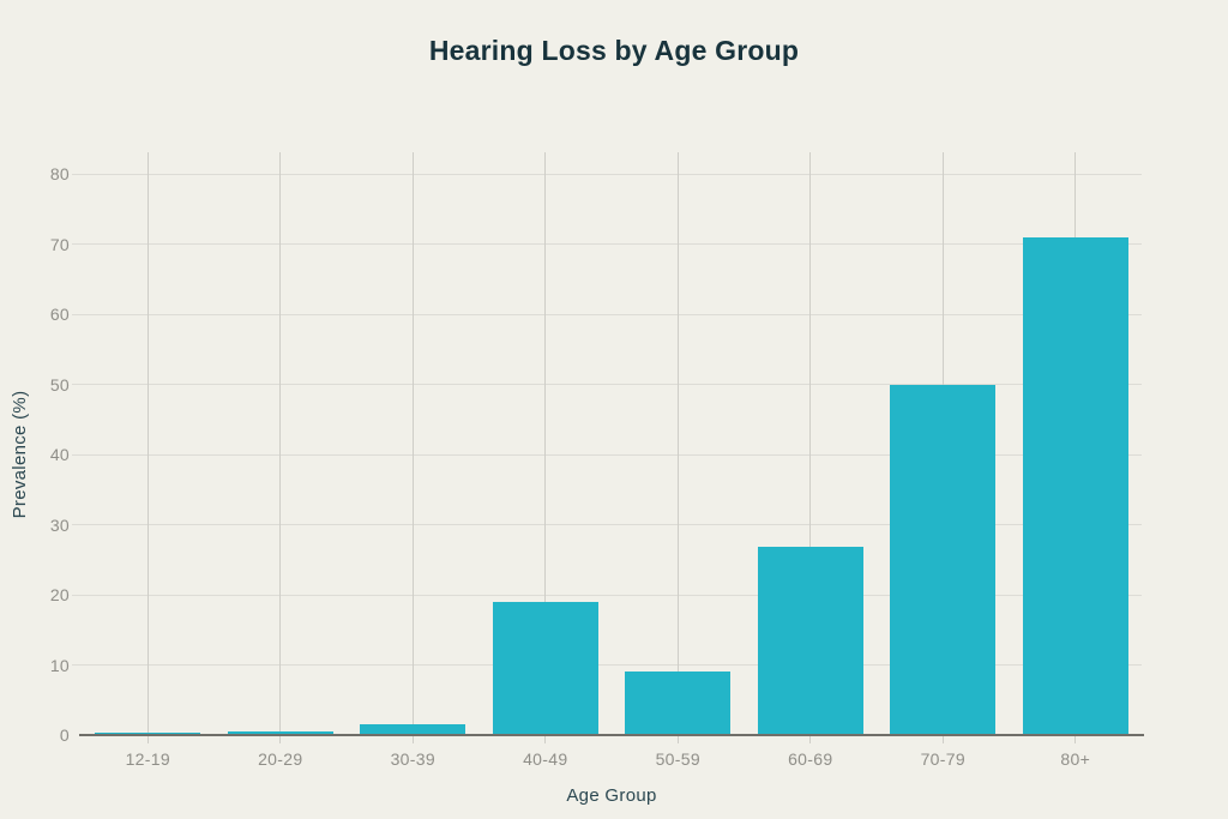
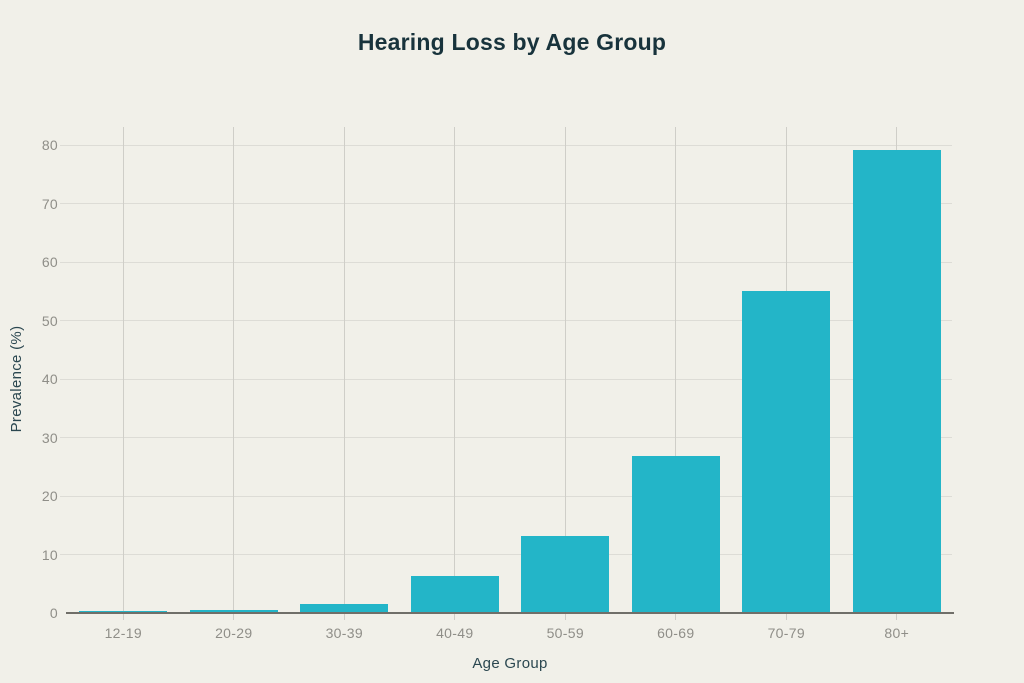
40-49: 19 -> 6
50-59: 9 -> 13
70-79: 50 -> 55
80+: 71 -> 79
